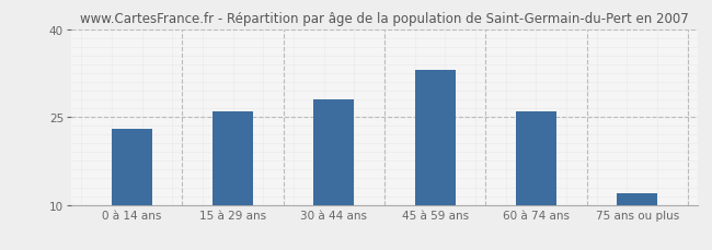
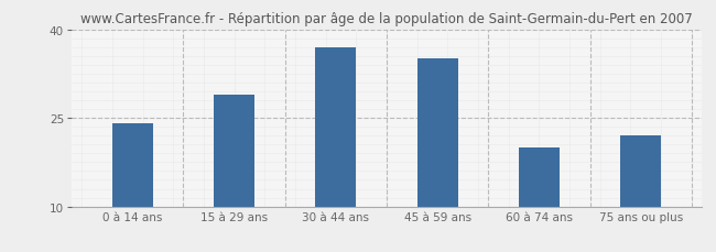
0 à 14 ans: 23 -> 24
15 à 29 ans: 26 -> 29
30 à 44 ans: 28 -> 37
45 à 59 ans: 33 -> 35
60 à 74 ans: 26 -> 20
75 ans ou plus: 12 -> 22
